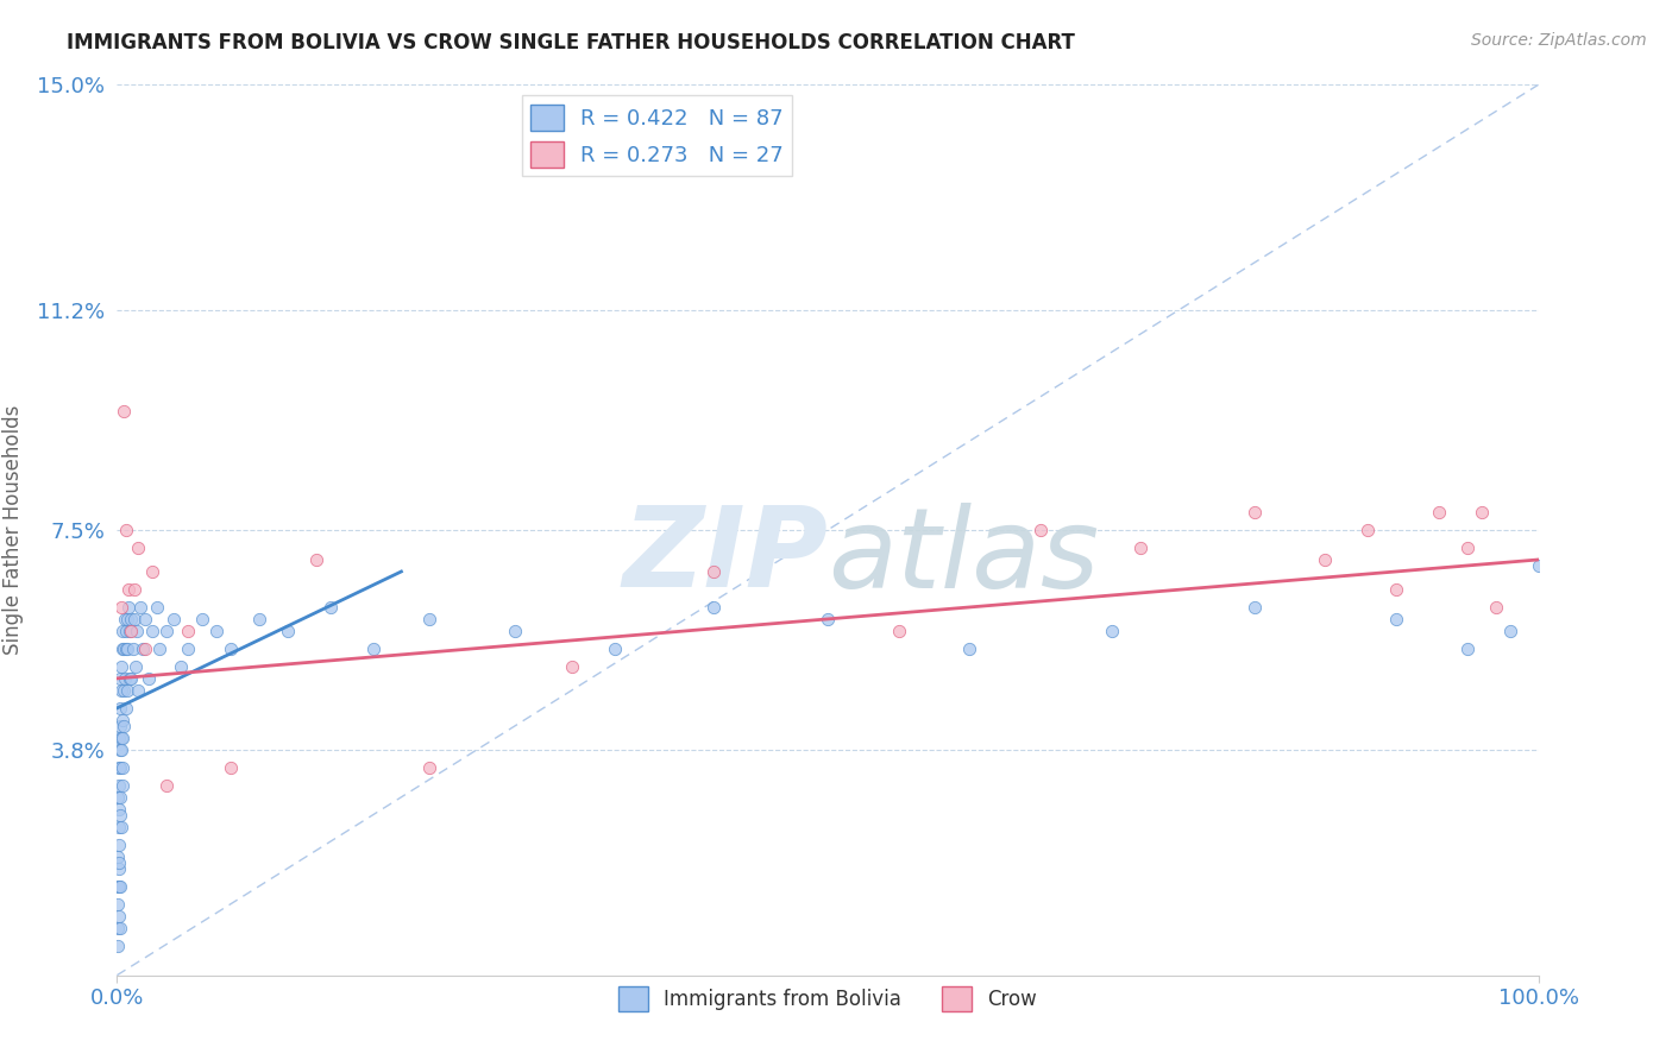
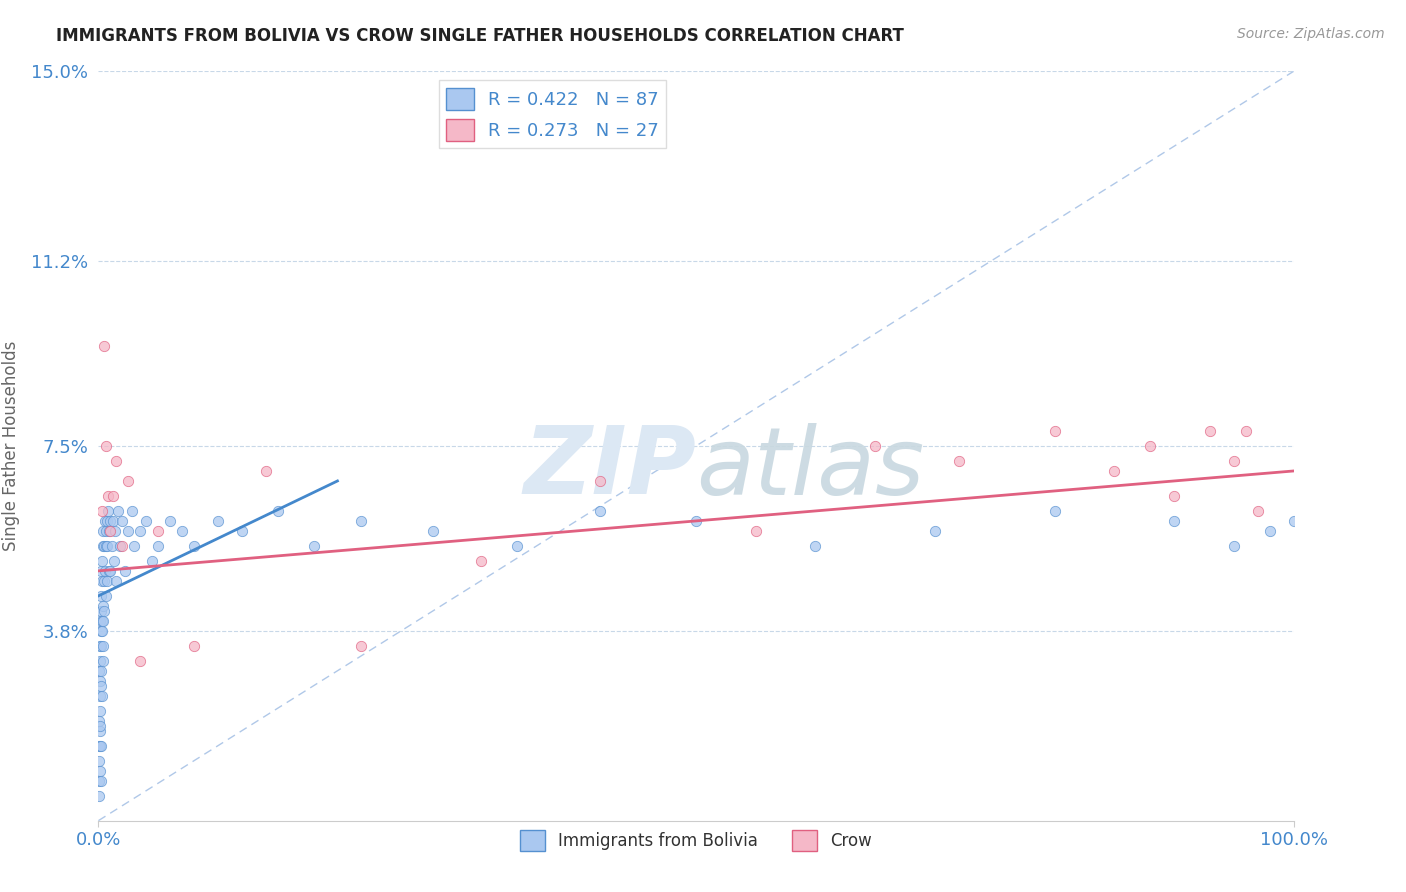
Immigrants from Bolivia/100.0%: 6.9% -> 6.0%
